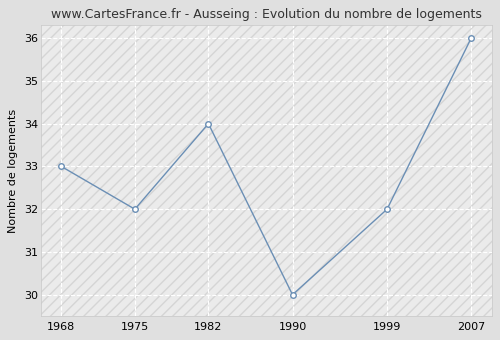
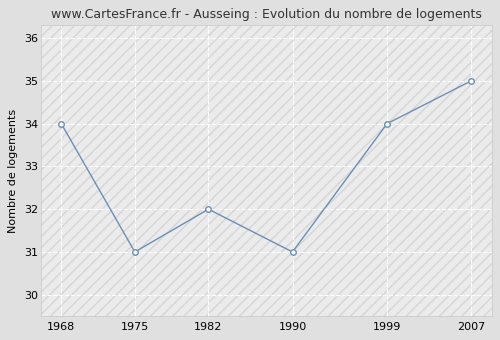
1968: 33 -> 34
1975: 32 -> 31
1982: 34 -> 32
1990: 30 -> 31
1999: 32 -> 34
2007: 36 -> 35
